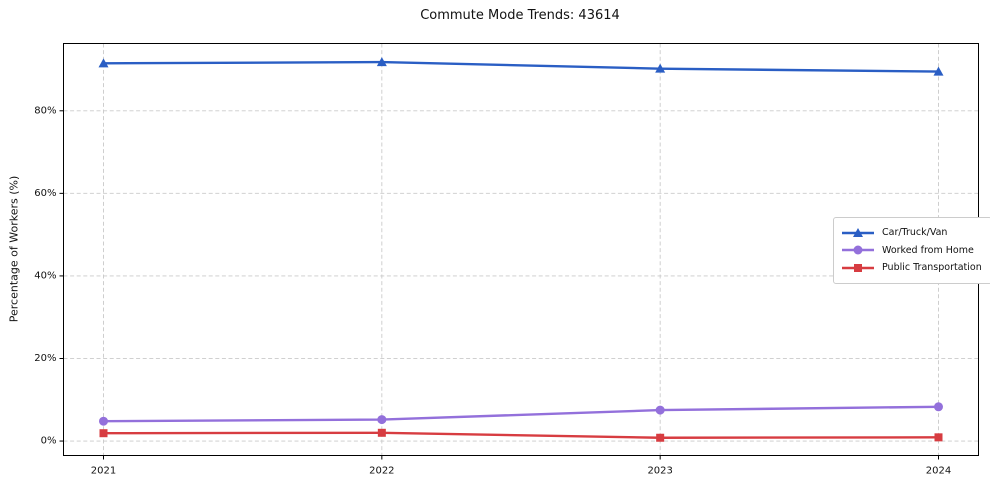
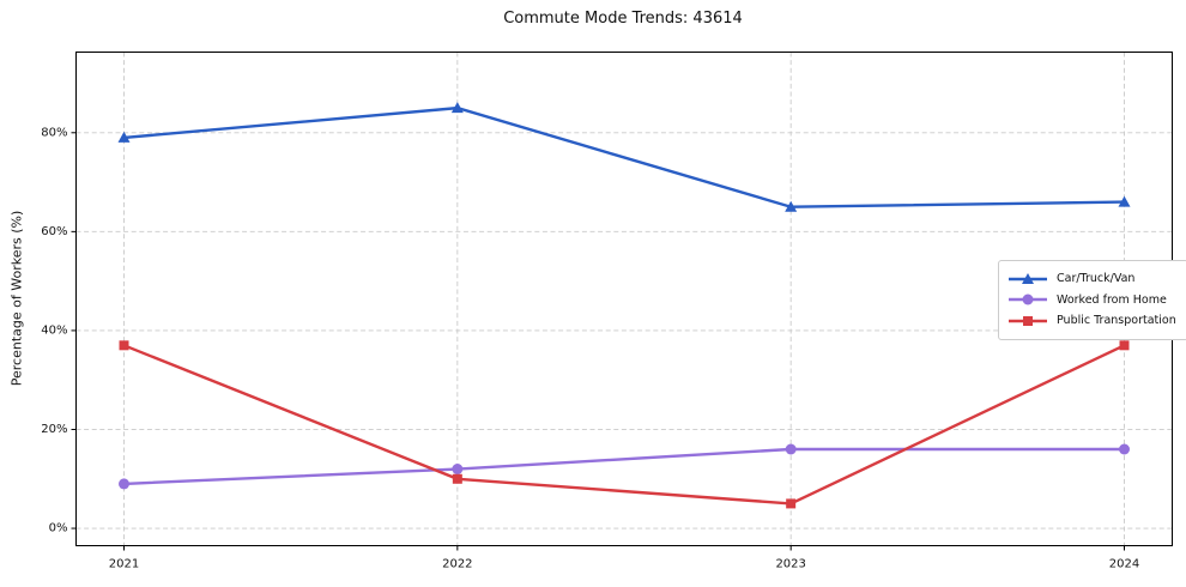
Car/Truck/Van/2021: 92% -> 79%
Worked from Home/2021: 5% -> 9%
Public Transportation/2021: 2% -> 37%
Car/Truck/Van/2022: 92% -> 85%
Worked from Home/2022: 5% -> 12%
Public Transportation/2022: 2% -> 10%
Car/Truck/Van/2023: 90% -> 65%
Worked from Home/2023: 8% -> 16%
Public Transportation/2023: 1% -> 5%
Car/Truck/Van/2024: 90% -> 66%
Worked from Home/2024: 8% -> 16%
Public Transportation/2024: 1% -> 37%
